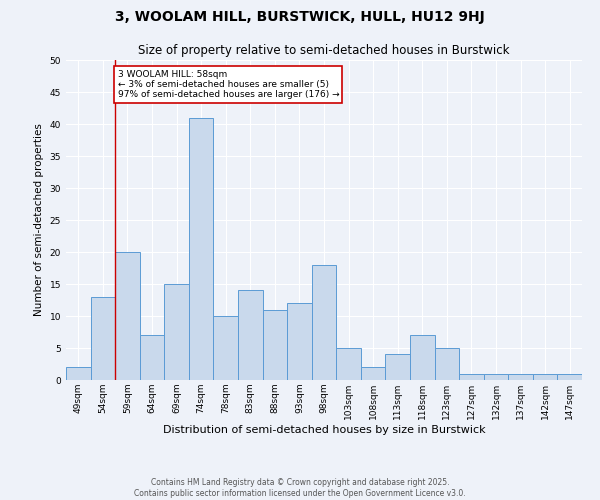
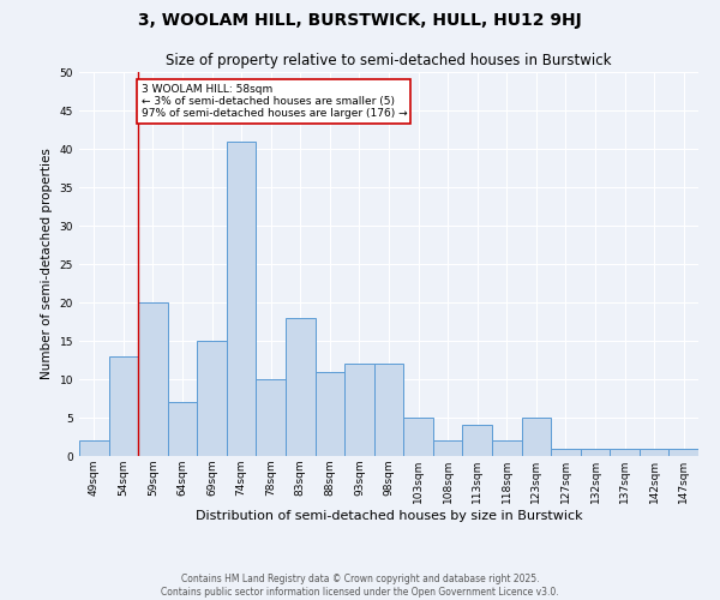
83sqm: 14 -> 18
98sqm: 18 -> 12
118sqm: 7 -> 2
